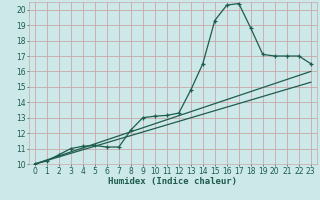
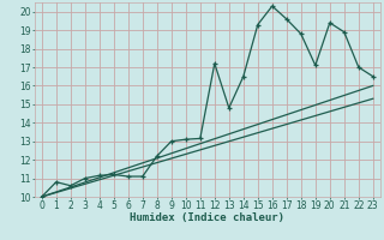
1: 10.2 -> 10.8
12: 13.3 -> 17.2
17: 20.4 -> 19.6
20: 17.0 -> 19.4
21: 17.0 -> 18.9
